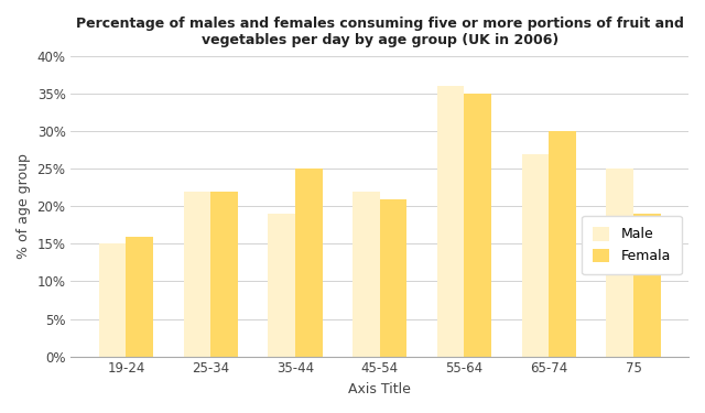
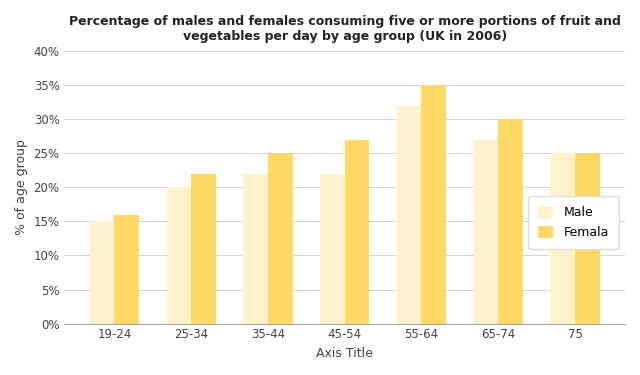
Male/25-34: 22% -> 20%
Male/35-44: 19% -> 22%
Femala/45-54: 21% -> 27%
Male/55-64: 36% -> 32%
Femala/75: 19% -> 25%
